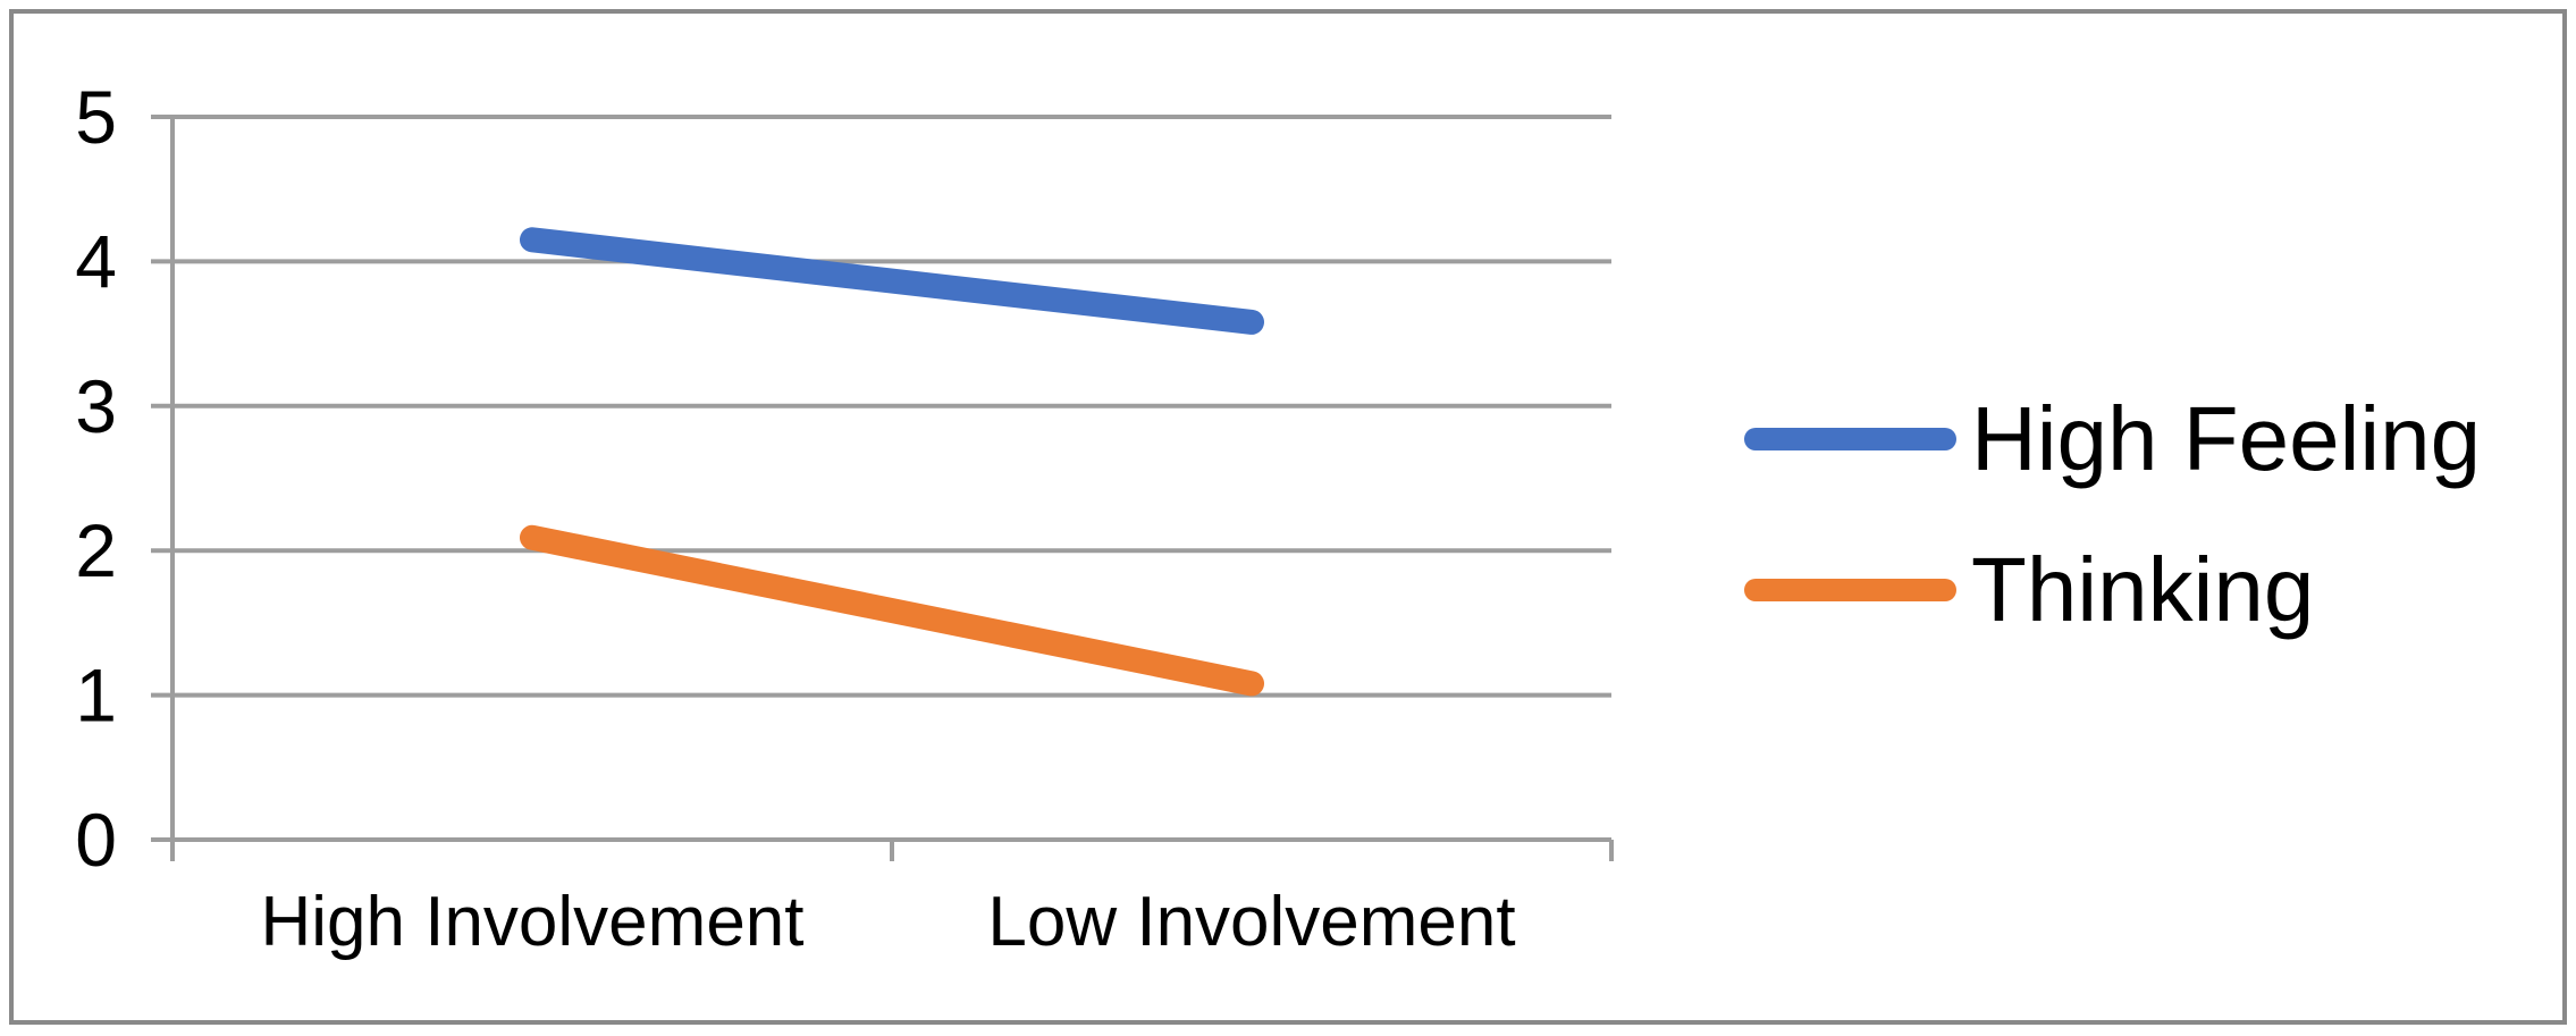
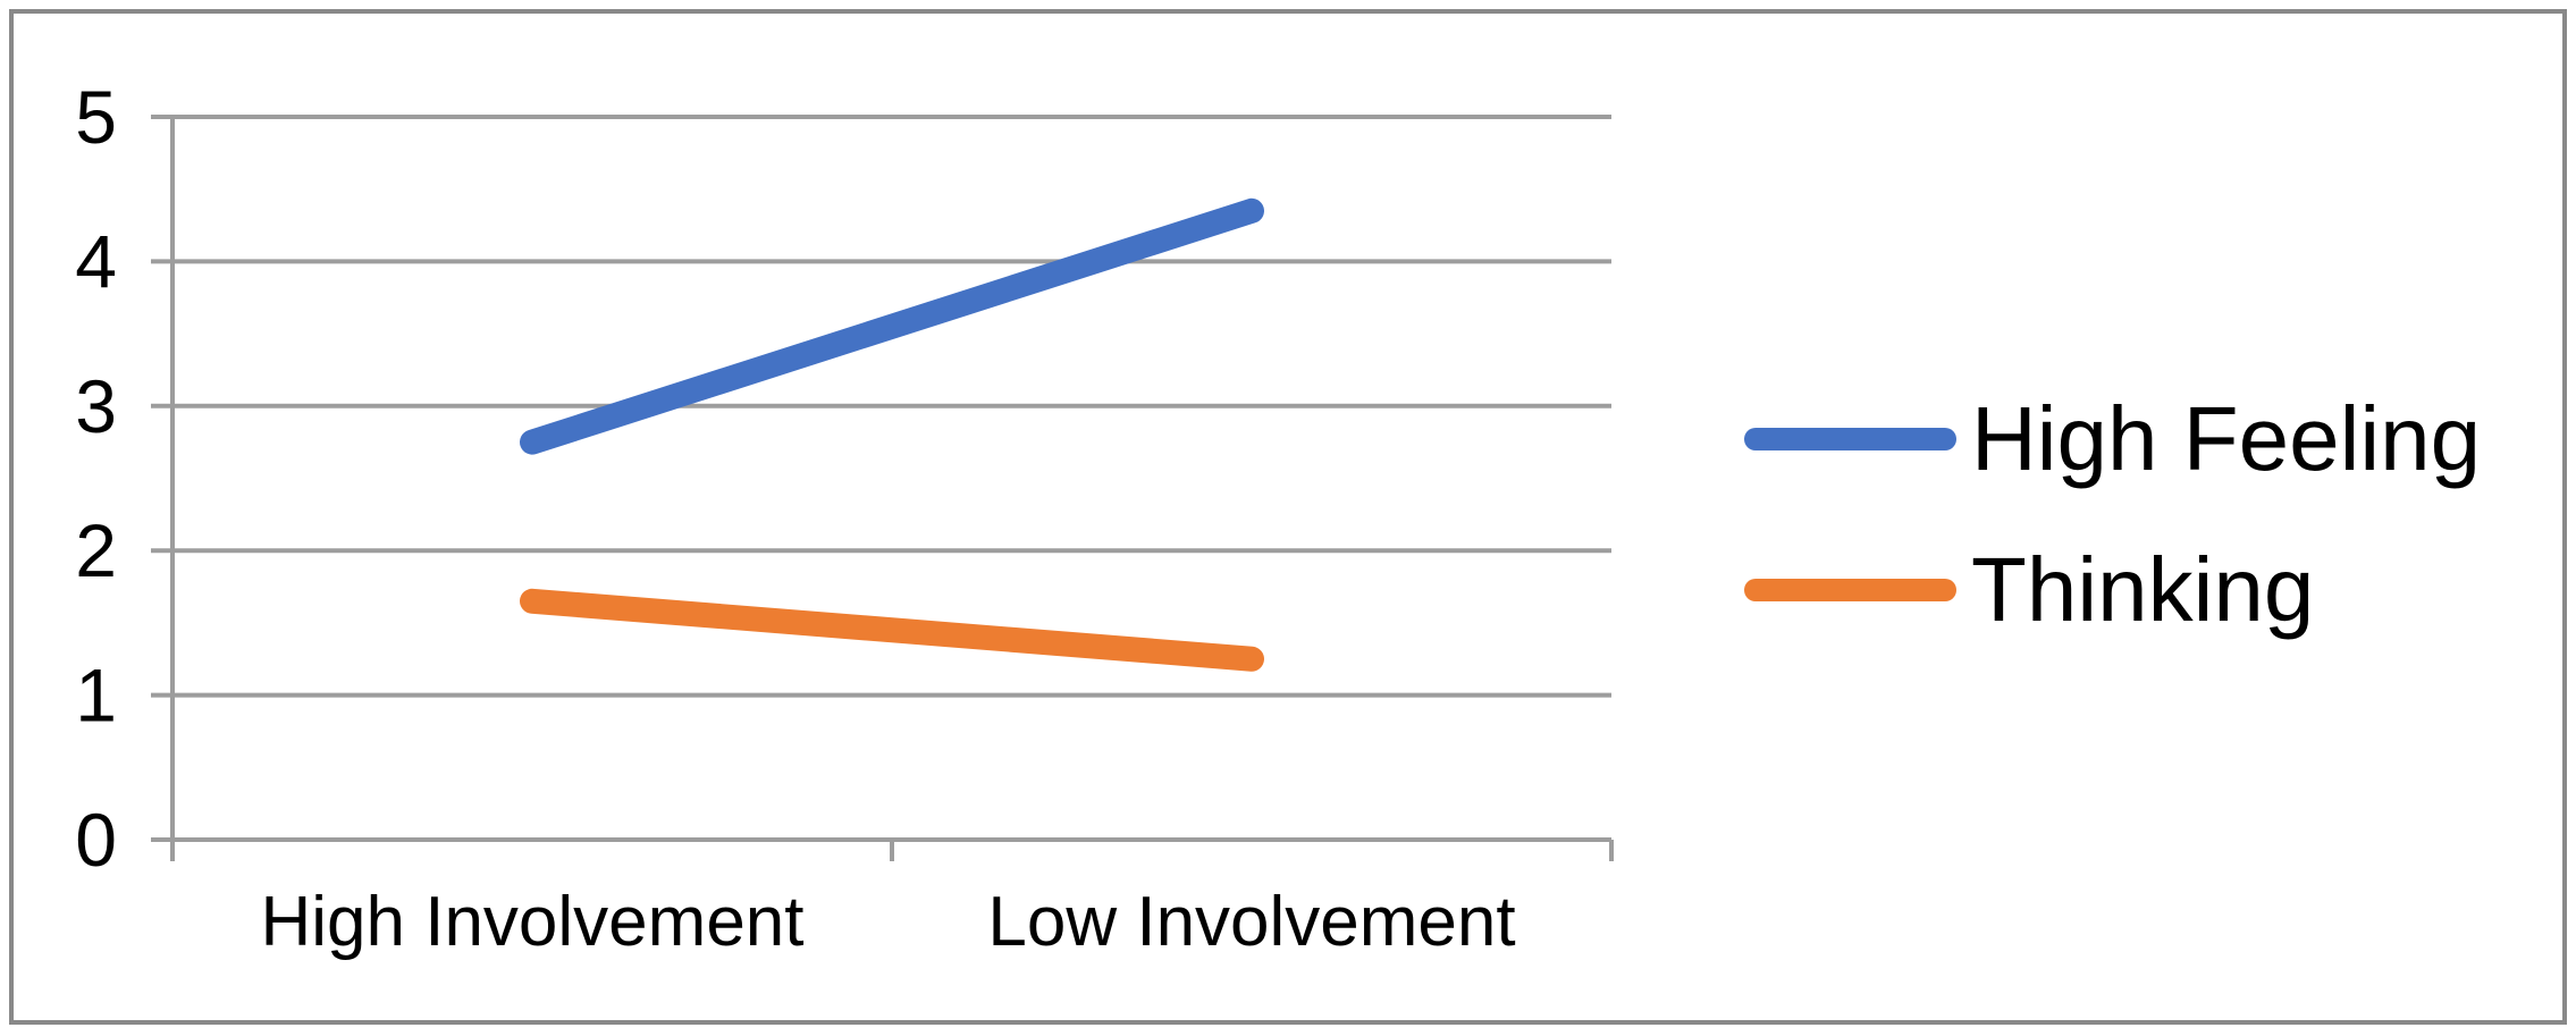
High Feeling/High Involvement: 4.15 -> 2.75
Thinking/High Involvement: 2.09 -> 1.65
High Feeling/Low Involvement: 3.58 -> 4.35
Thinking/Low Involvement: 1.08 -> 1.25
